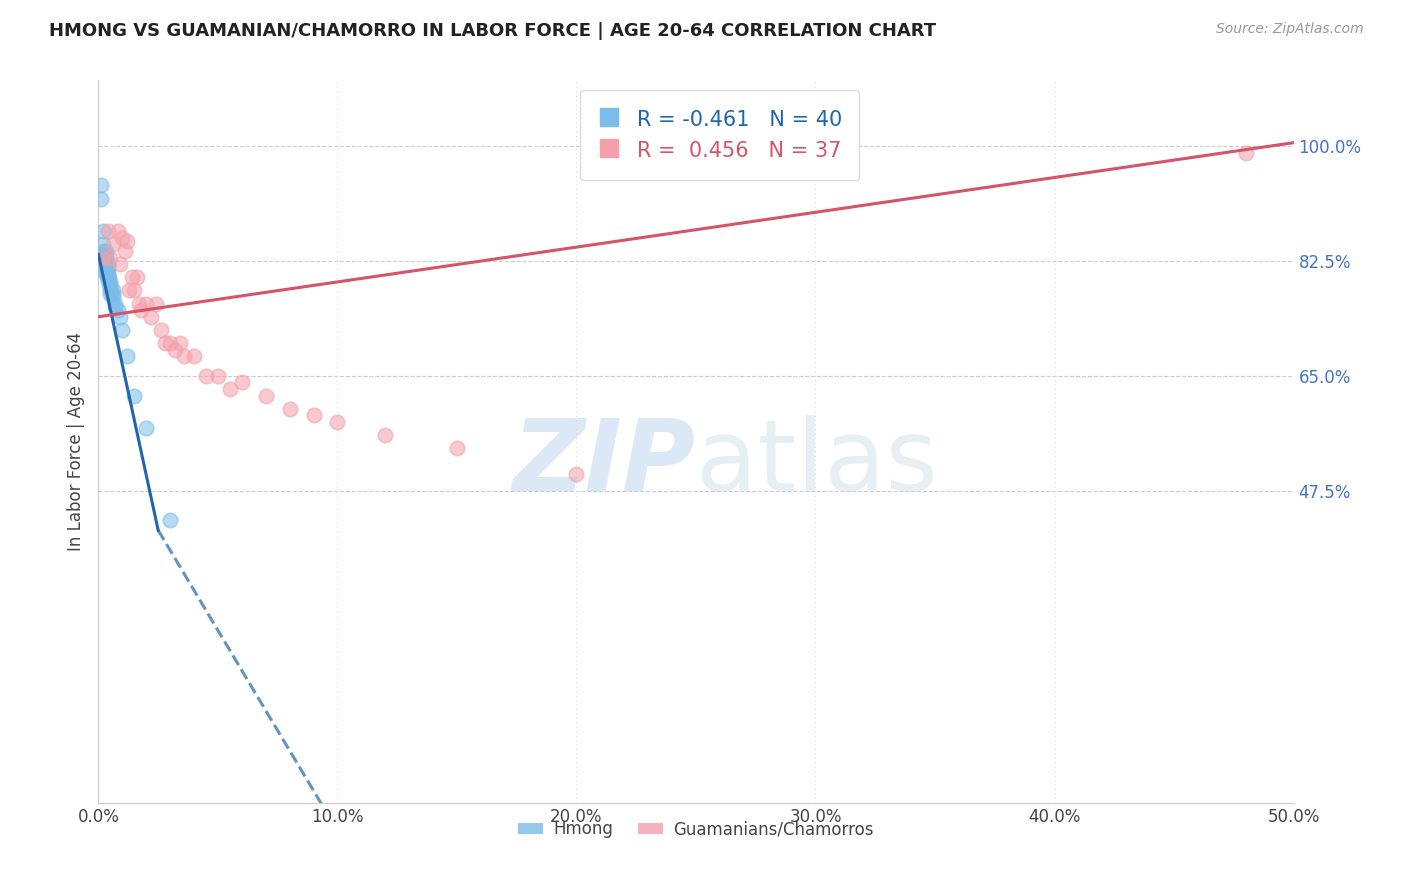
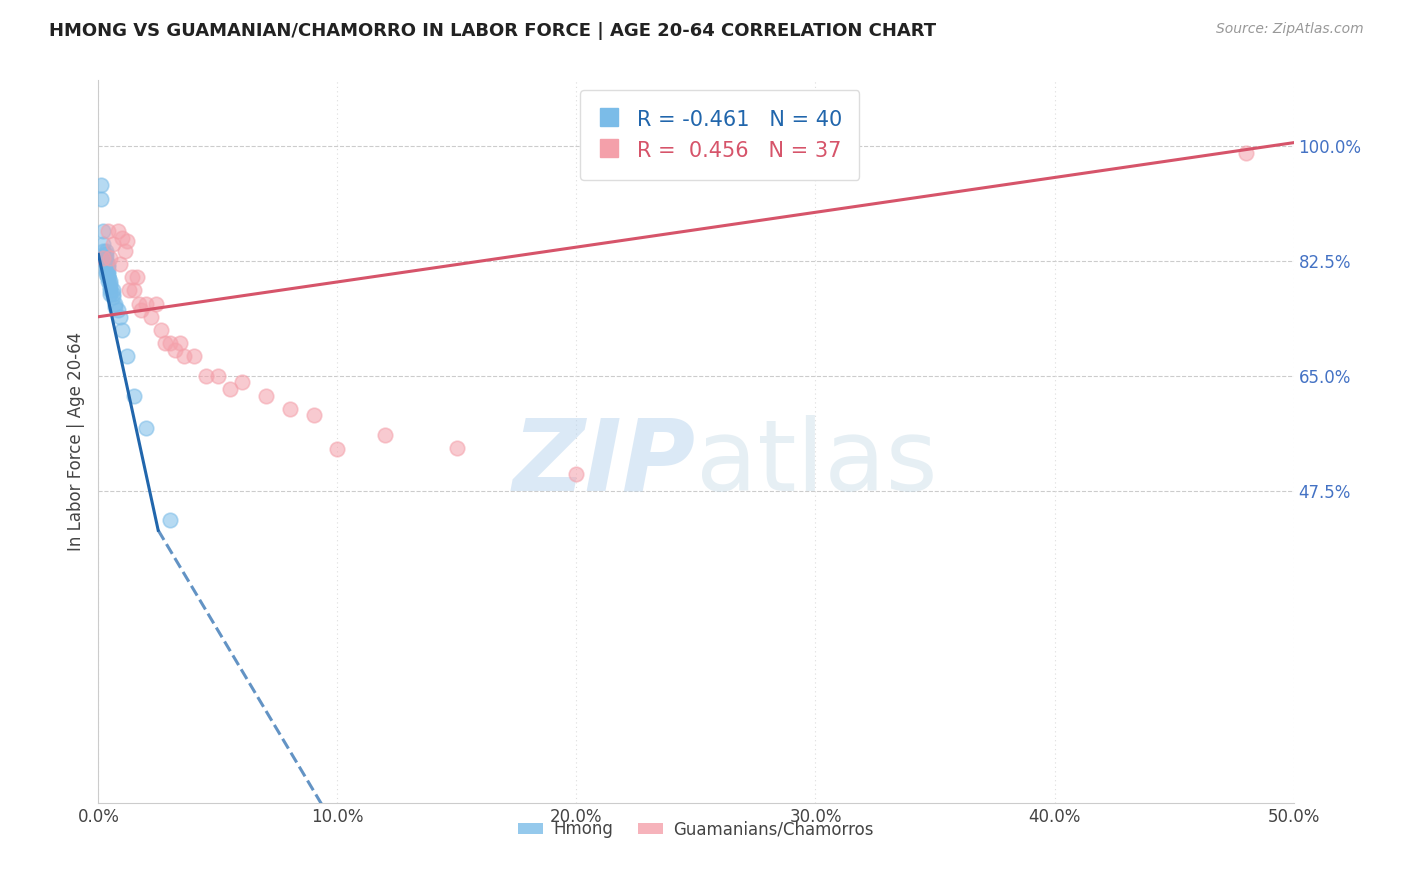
Guamanians/Chamorros/10.0%: 58.0% -> 53.8%
